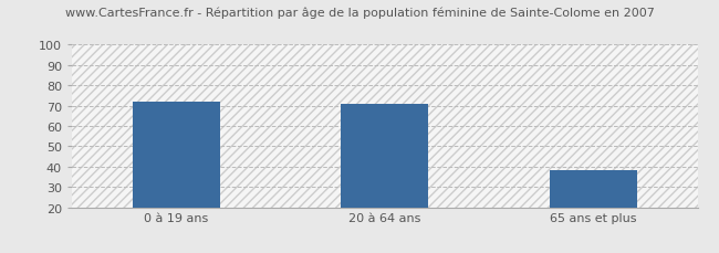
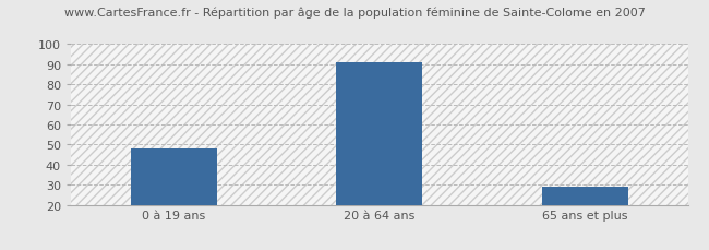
0 à 19 ans: 72 -> 48
20 à 64 ans: 71 -> 91
65 ans et plus: 38 -> 29
